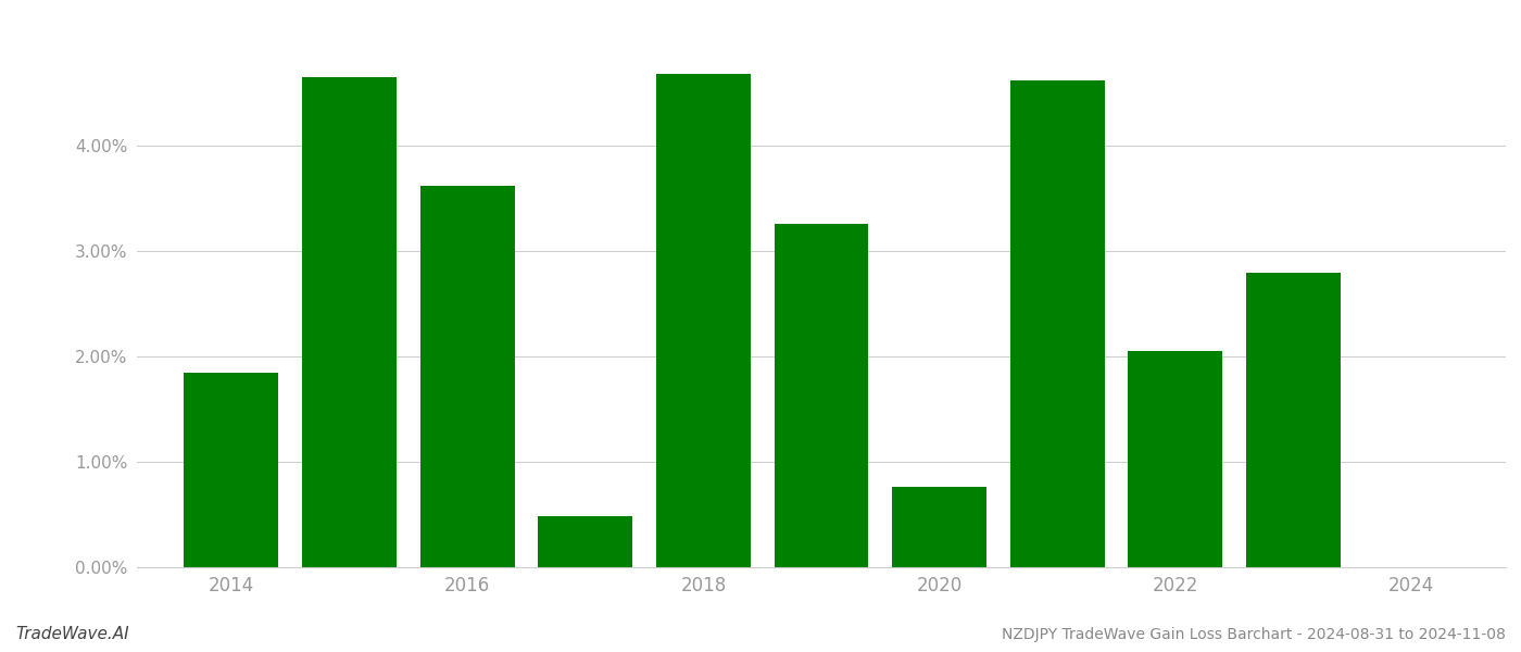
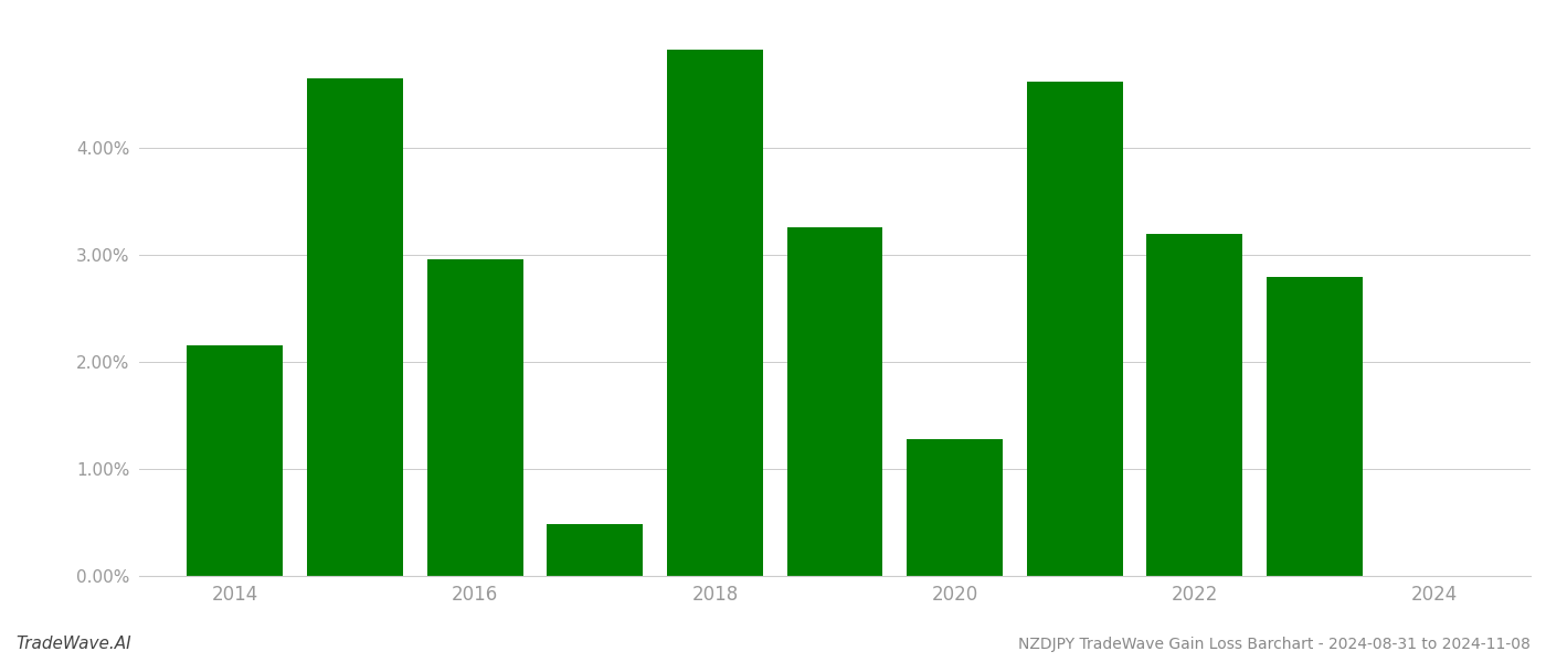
2014: 1.85% -> 2.16%
2016: 3.62% -> 2.96%
2018: 4.68% -> 4.92%
2020: 0.76% -> 1.28%
2022: 2.05% -> 3.20%
